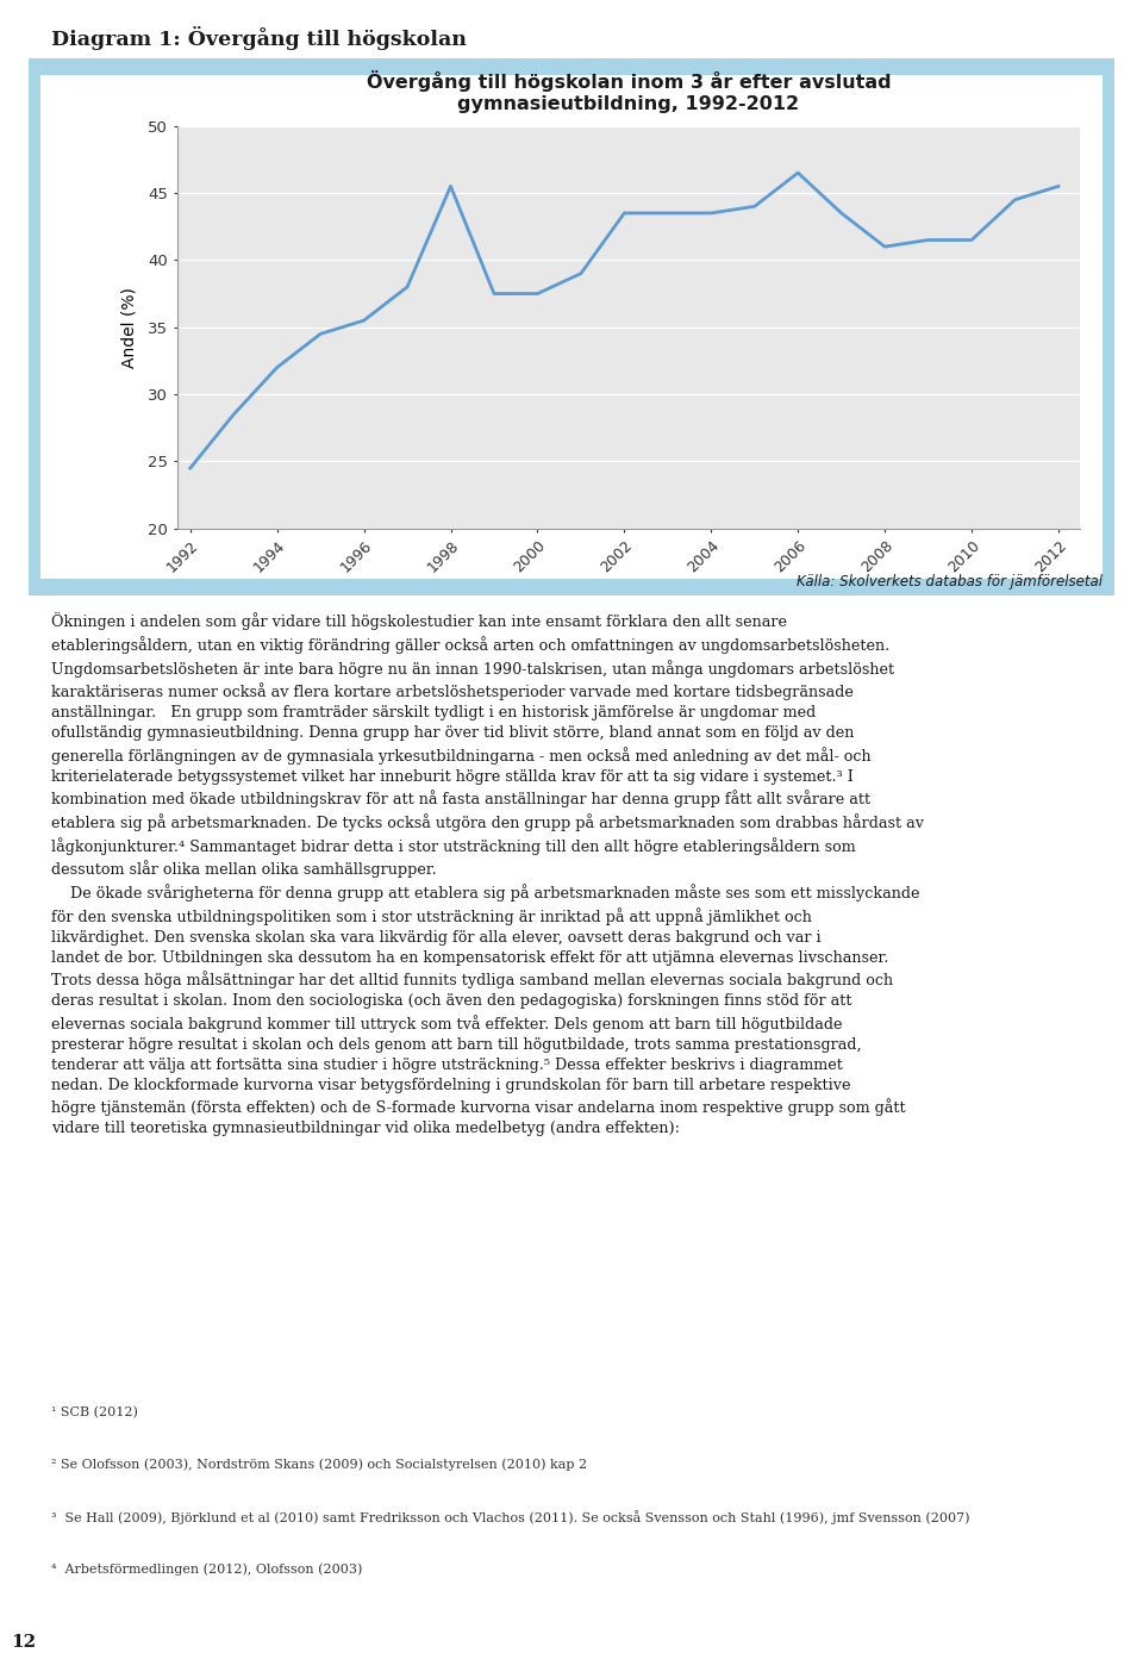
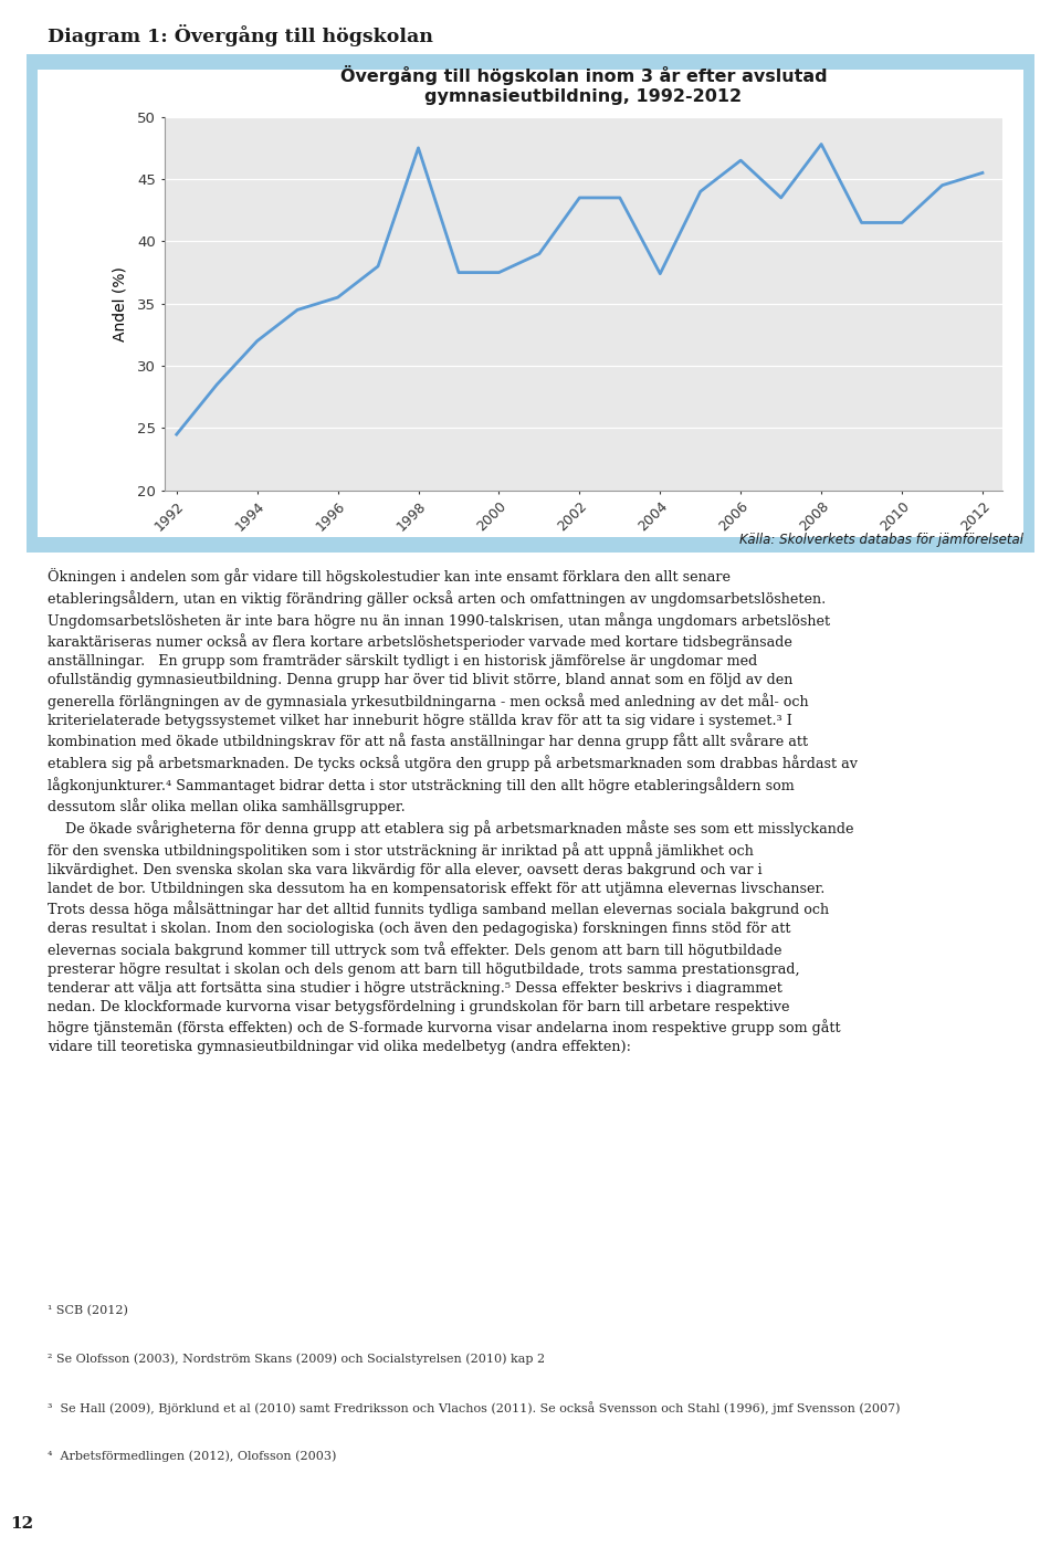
1998: 45.5 -> 47.5
2004: 43.5 -> 37.4
2008: 41.0 -> 47.8
